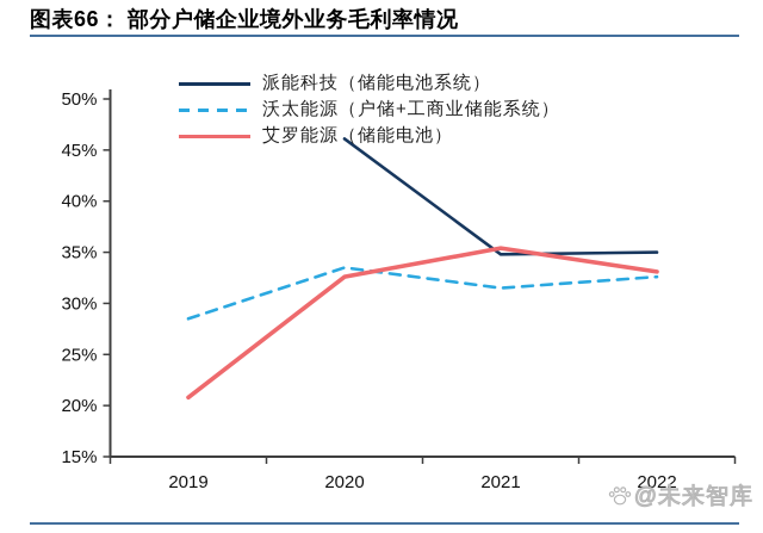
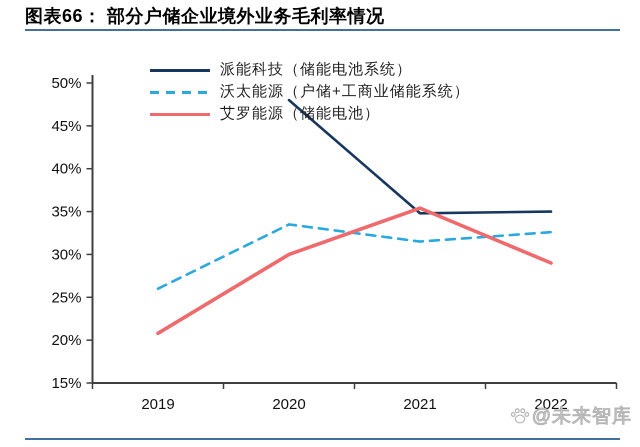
沃太能源（户储+工商业储能系统）/2019: 28% -> 26%
派能科技（储能电池系统）/2020: 46% -> 48%
艾罗能源（储能电池）/2020: 33% -> 30%
艾罗能源（储能电池）/2022: 33% -> 29%
